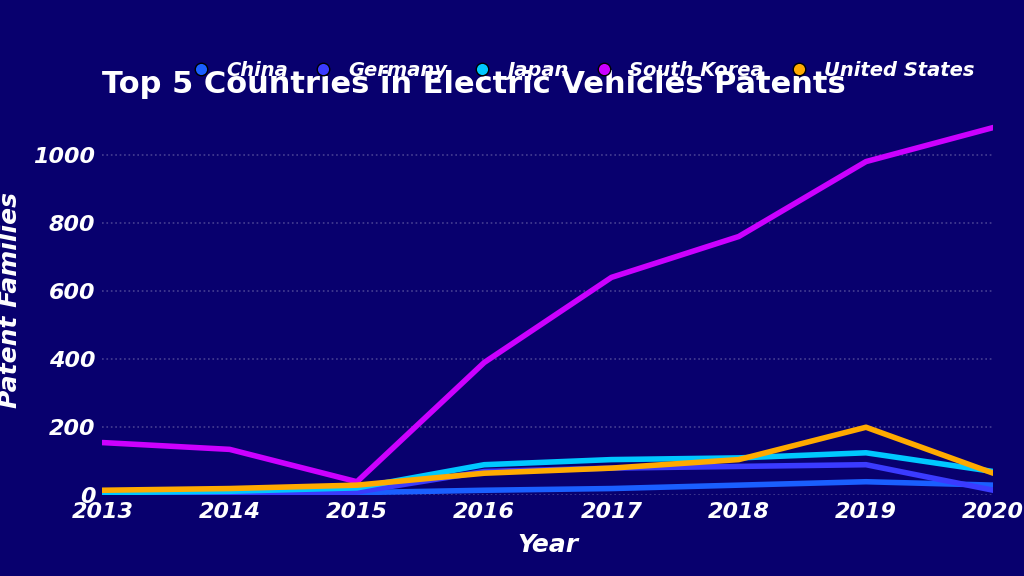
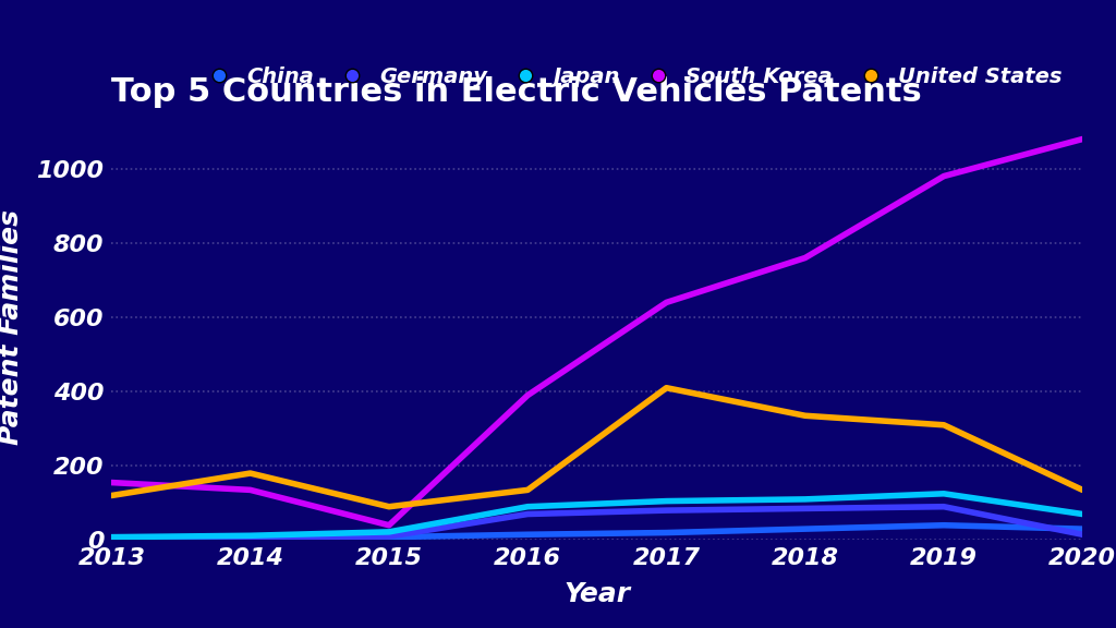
United States/2013: 15 -> 120
United States/2014: 20 -> 180
United States/2015: 30 -> 90
United States/2016: 65 -> 135
United States/2017: 80 -> 410
United States/2018: 105 -> 335
United States/2019: 200 -> 310
United States/2020: 65 -> 135
